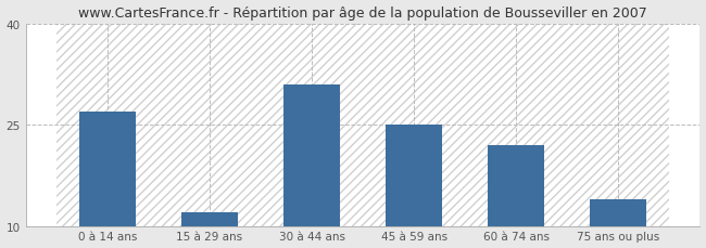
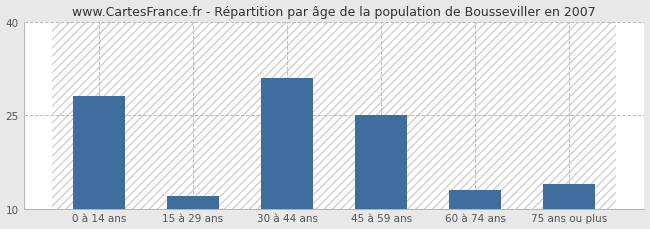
0 à 14 ans: 27 -> 28
60 à 74 ans: 22 -> 13
